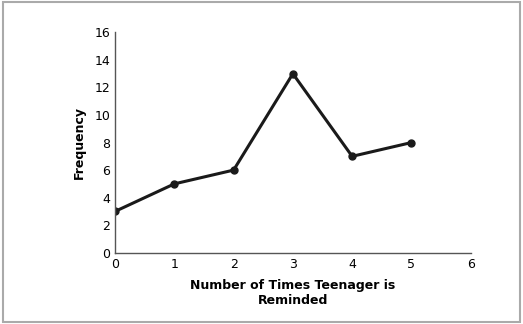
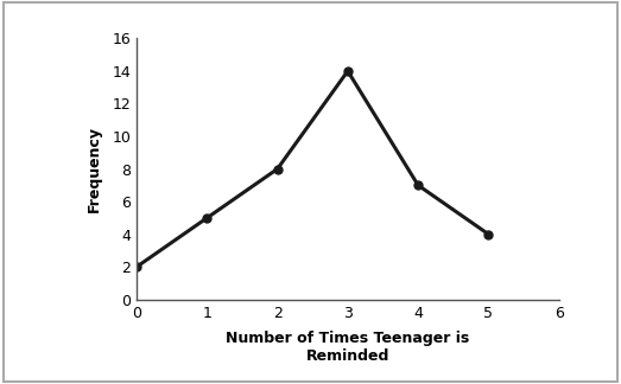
0: 3 -> 2
2: 6 -> 8
3: 13 -> 14
5: 8 -> 4
